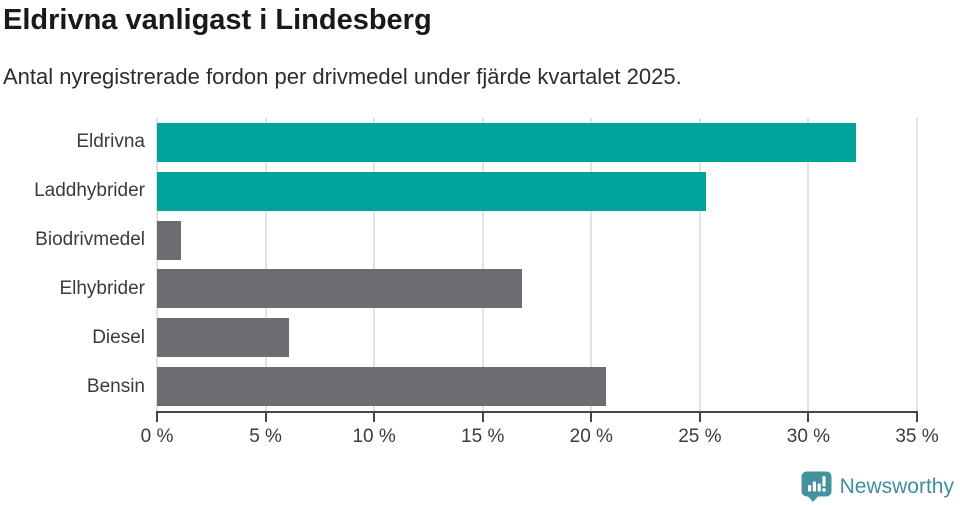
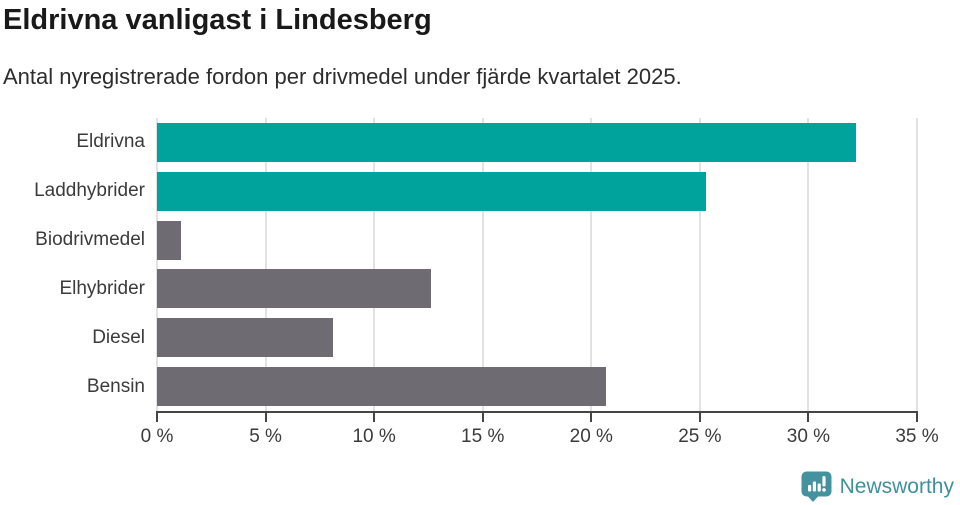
Elhybrider: 16.8% -> 12.6%
Diesel: 6.1% -> 8.1%
